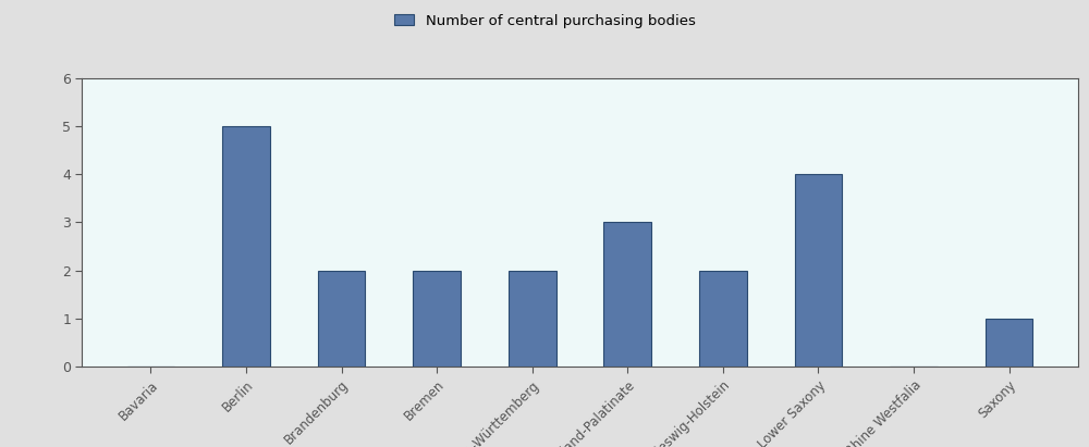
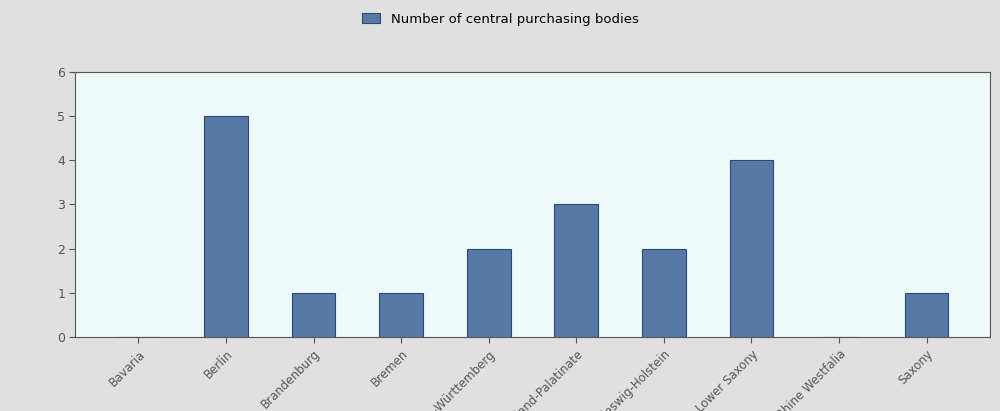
Brandenburg: 2 -> 1
Bremen: 2 -> 1
